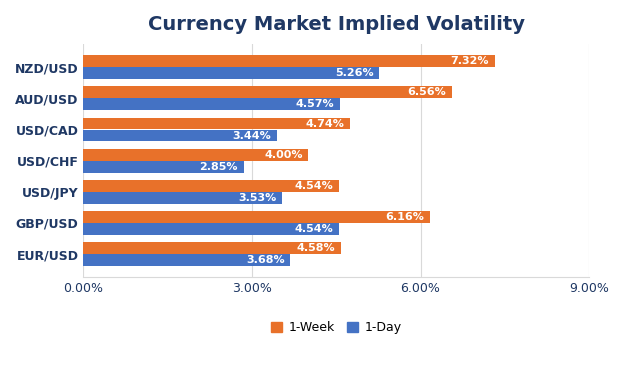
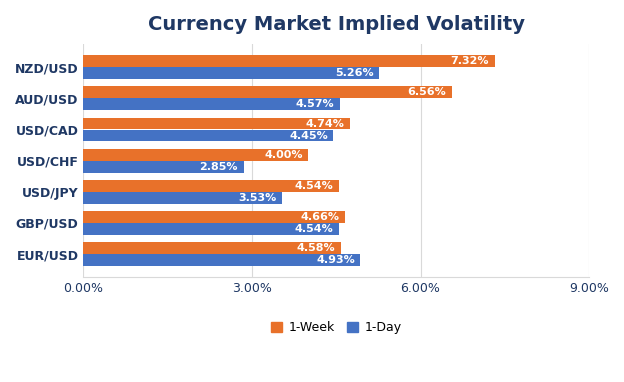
1-Day/USD/CAD: 3.44% -> 4.45%
1-Week/GBP/USD: 6.16% -> 4.66%
1-Day/EUR/USD: 3.68% -> 4.93%
